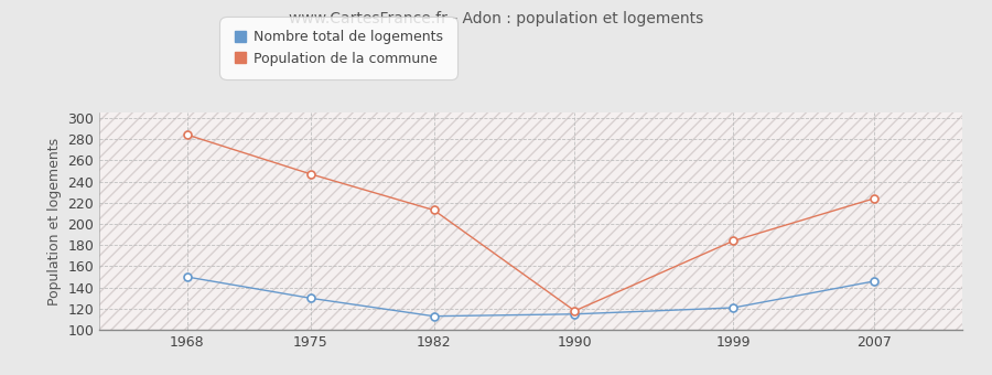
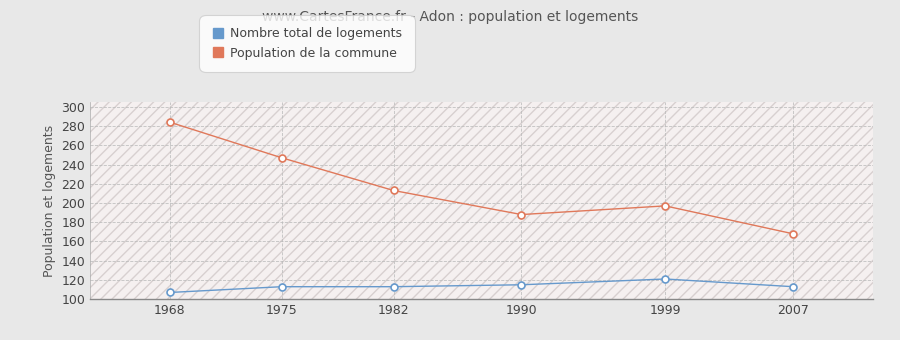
Nombre total de logements/1968: 150 -> 107
Nombre total de logements/1975: 130 -> 113
Population de la commune/1990: 118 -> 188
Population de la commune/1999: 184 -> 197
Nombre total de logements/2007: 146 -> 113
Population de la commune/2007: 224 -> 168
